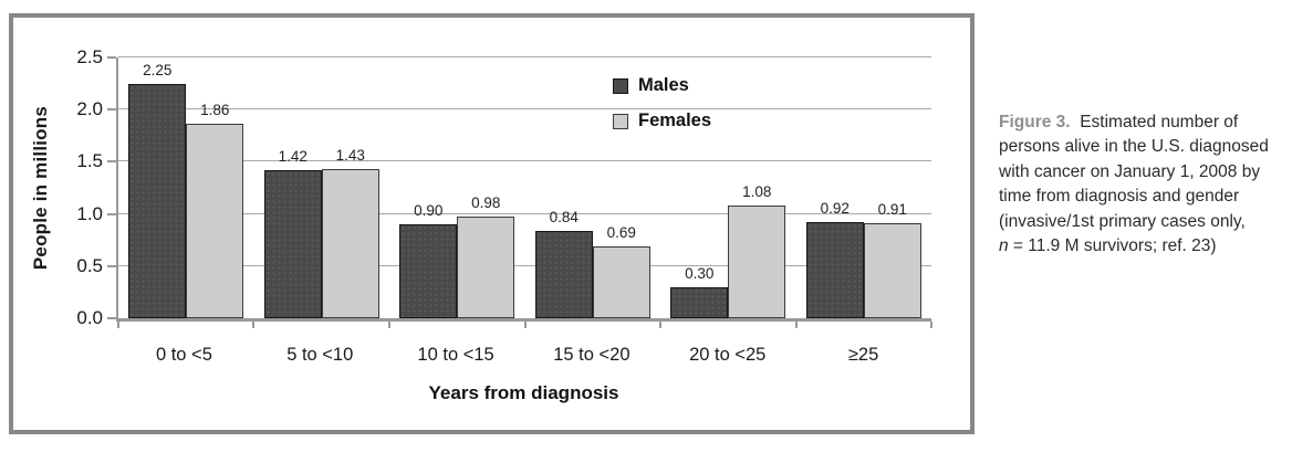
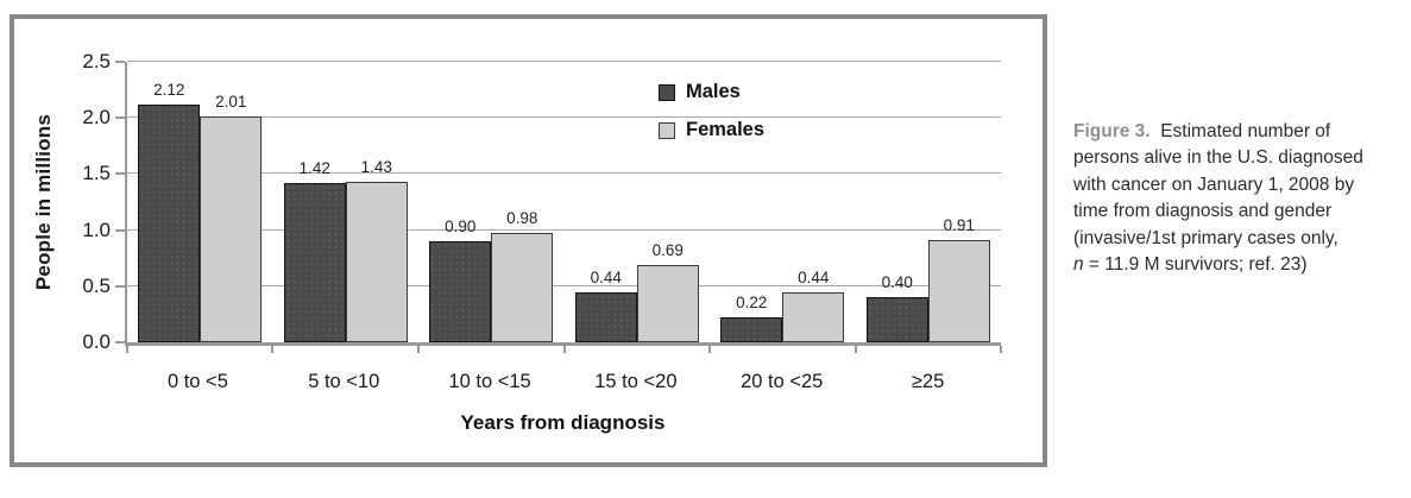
Males/0 to <5: 2.25 -> 2.12
Females/0 to <5: 1.86 -> 2.01
Males/15 to <20: 0.84 -> 0.44
Males/20 to <25: 0.30 -> 0.22
Females/20 to <25: 1.08 -> 0.44
Males/≥25: 0.92 -> 0.40
